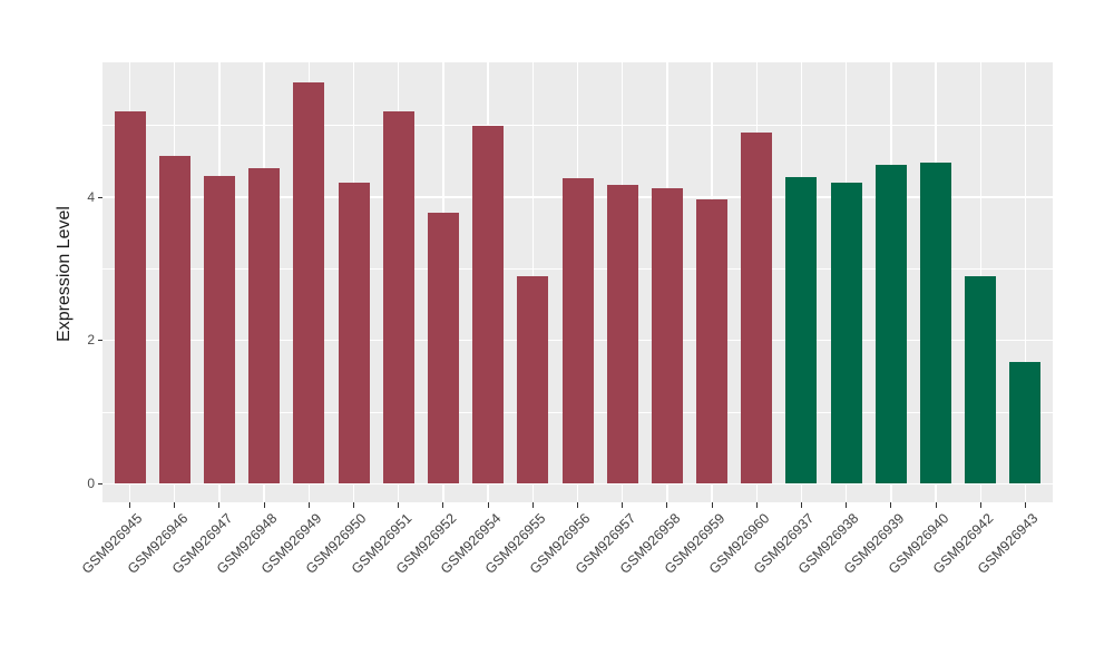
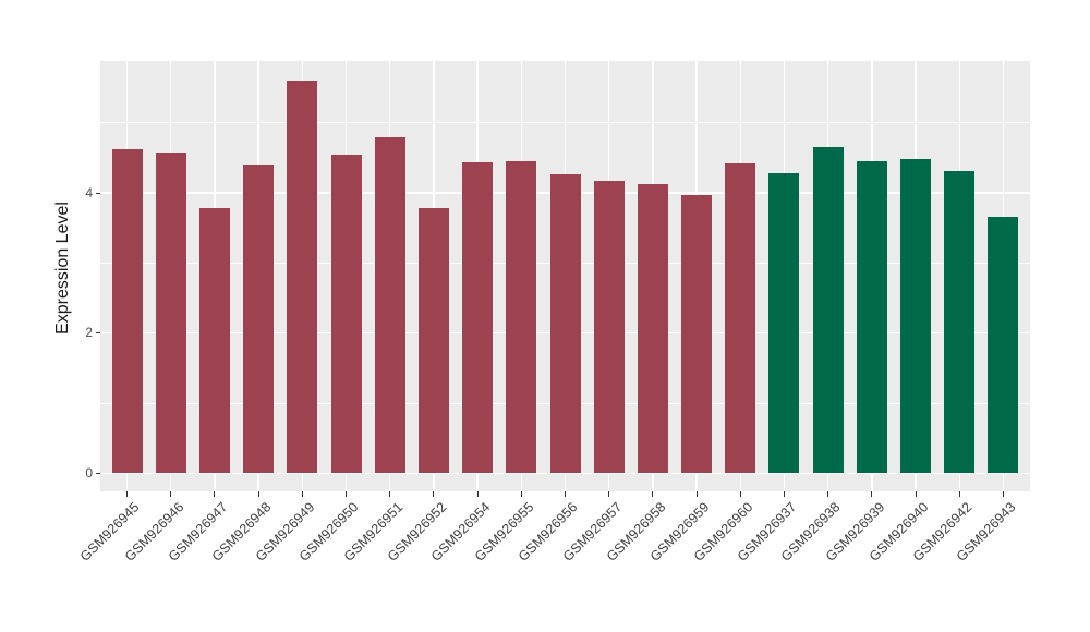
GSM926945: 5.2 -> 4.6
GSM926947: 4.3 -> 3.8
GSM926950: 4.2 -> 4.5
GSM926951: 5.2 -> 4.8
GSM926954: 5.0 -> 4.4
GSM926955: 2.9 -> 4.5
GSM926960: 4.9 -> 4.4
GSM926938: 4.2 -> 4.7
GSM926942: 2.9 -> 4.3
GSM926943: 1.7 -> 3.7
